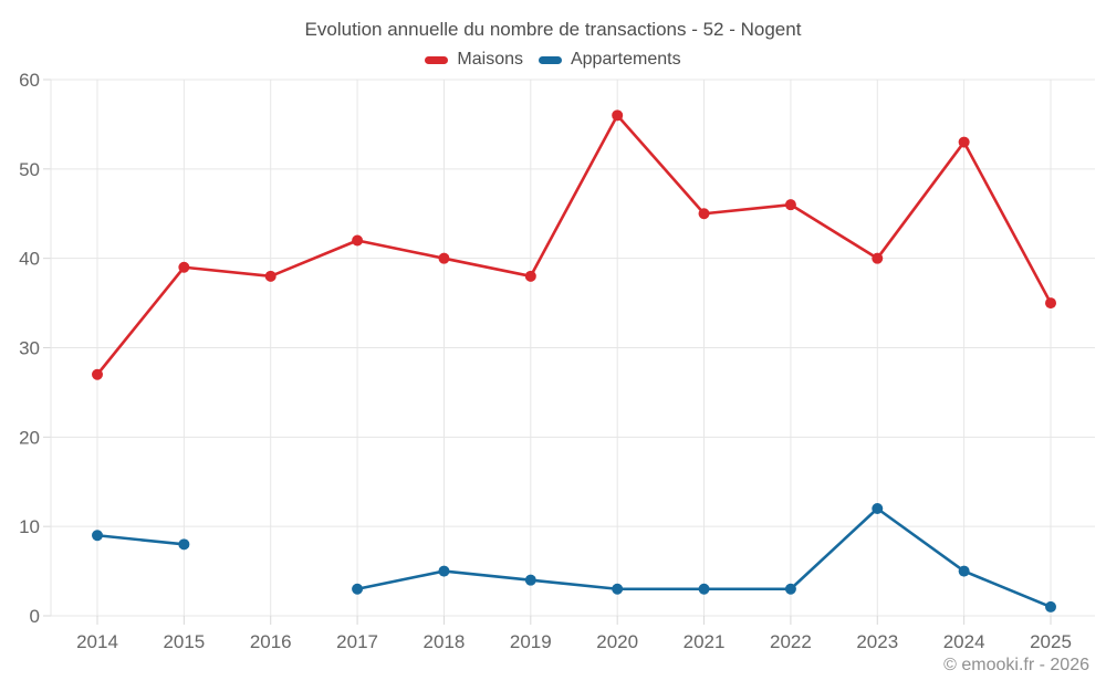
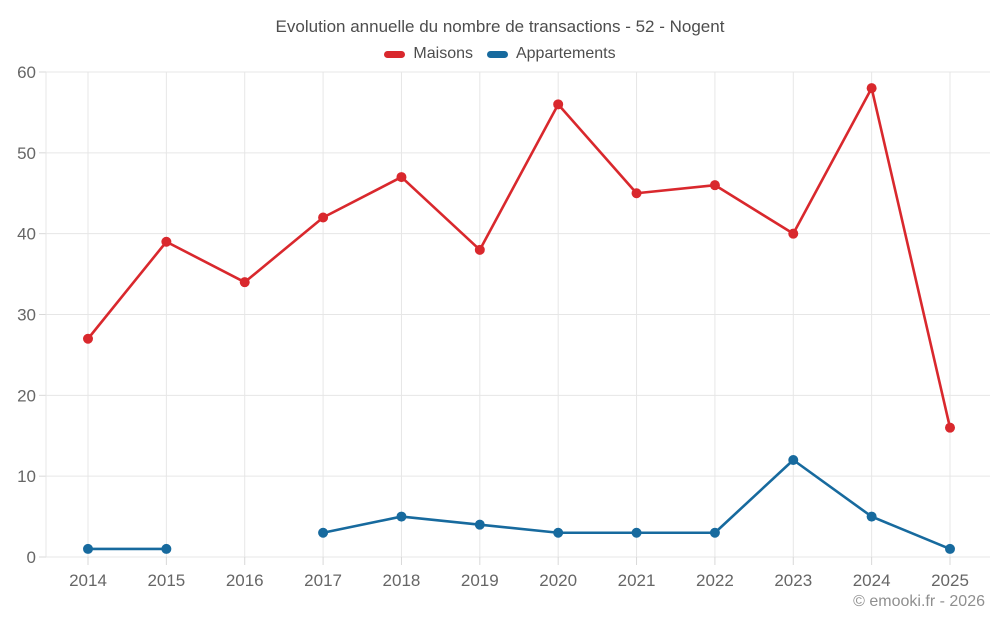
Appartements/2014: 9 -> 1
Appartements/2015: 8 -> 1
Maisons/2016: 38 -> 34
Maisons/2018: 40 -> 47
Maisons/2024: 53 -> 58
Maisons/2025: 35 -> 16
